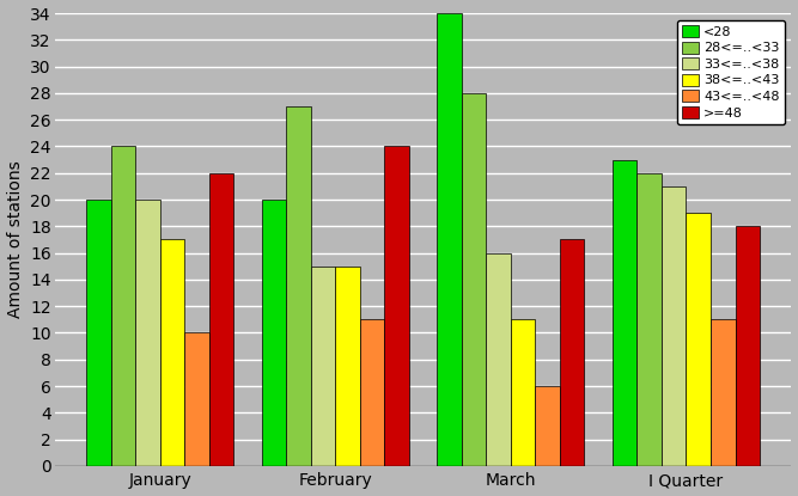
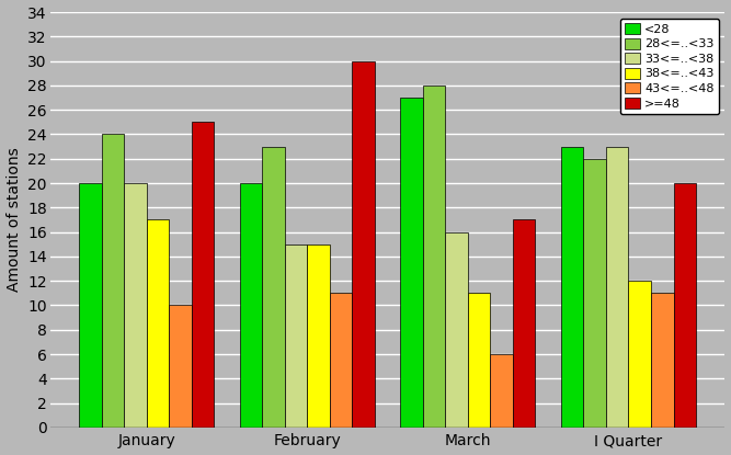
>=48/January: 22 -> 25
28<=..<33/February: 27 -> 23
>=48/February: 24 -> 30
<28/March: 34 -> 27
33<=..<38/I Quarter: 21 -> 23
38<=..<43/I Quarter: 19 -> 12
>=48/I Quarter: 18 -> 20
